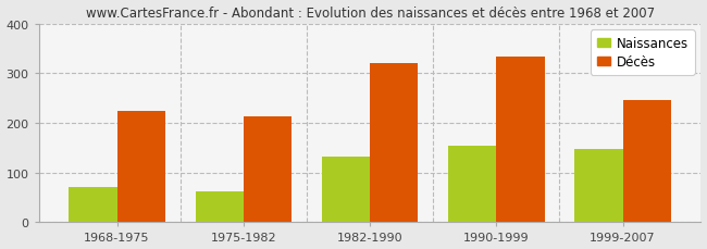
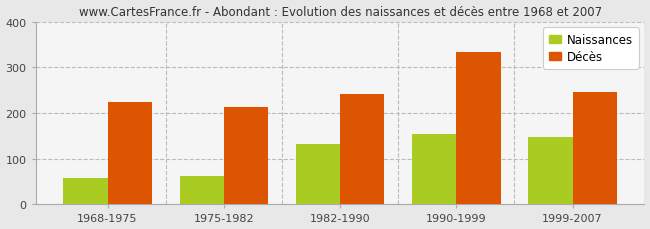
Naissances/1968-1975: 70 -> 57
Décès/1982-1990: 320 -> 241
